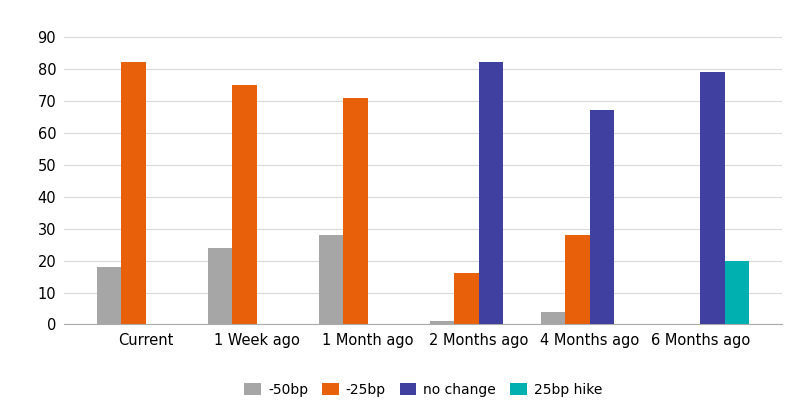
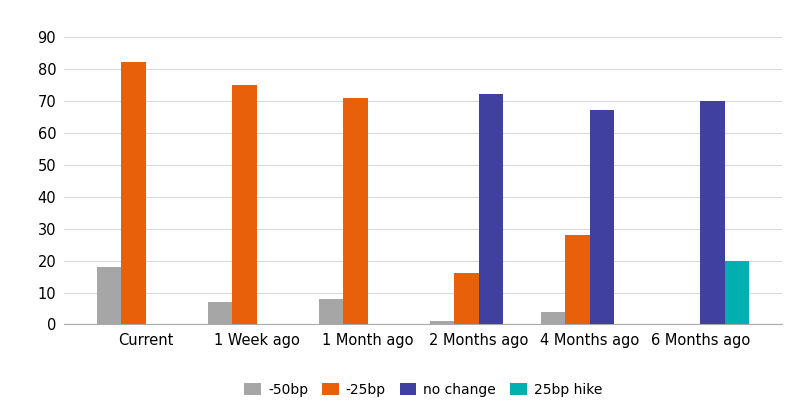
-50bp/1 Week ago: 24 -> 7
-50bp/1 Month ago: 28 -> 8
no change/2 Months ago: 82 -> 72
no change/6 Months ago: 79 -> 70
